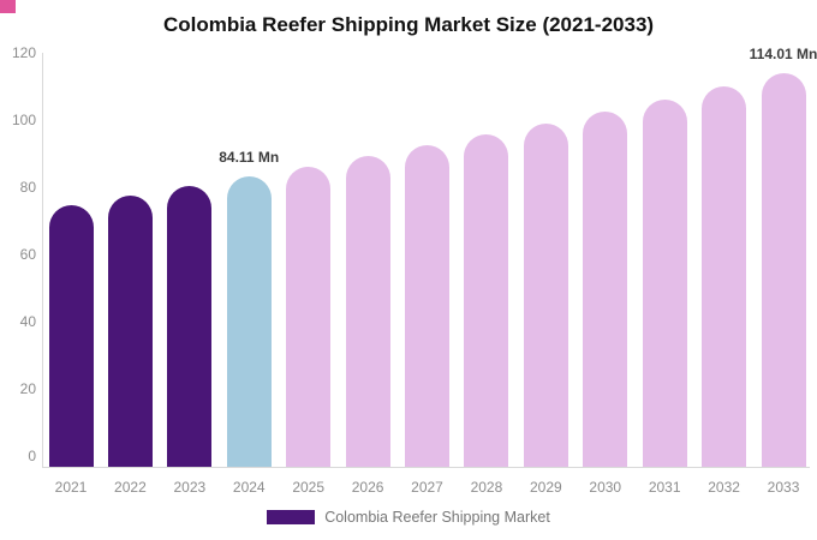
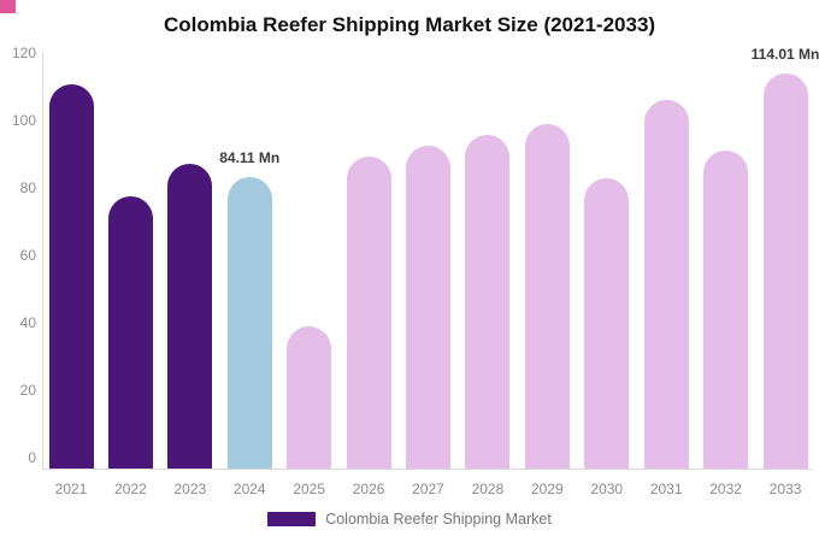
2021: 76 -> 111
2023: 81 -> 88
2025: 87 -> 41
2030: 103 -> 84
2032: 110 -> 92
